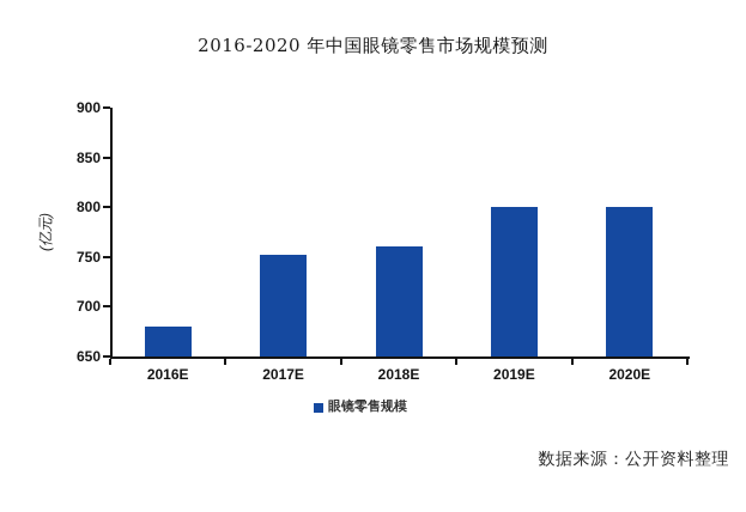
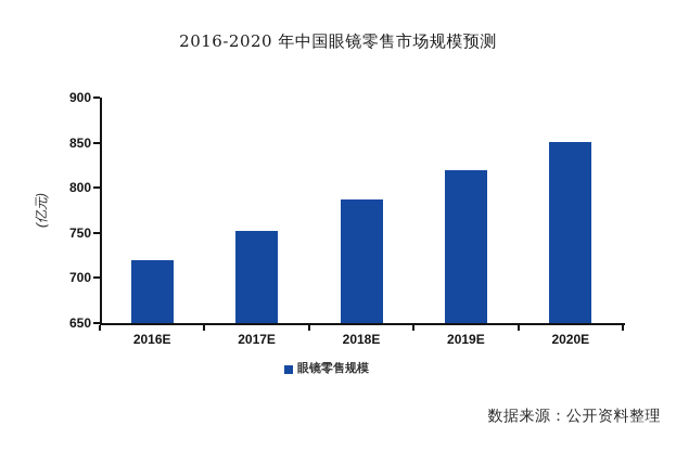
2016E: 680 -> 720
2018E: 760 -> 790
2019E: 800 -> 820
2020E: 800 -> 850
